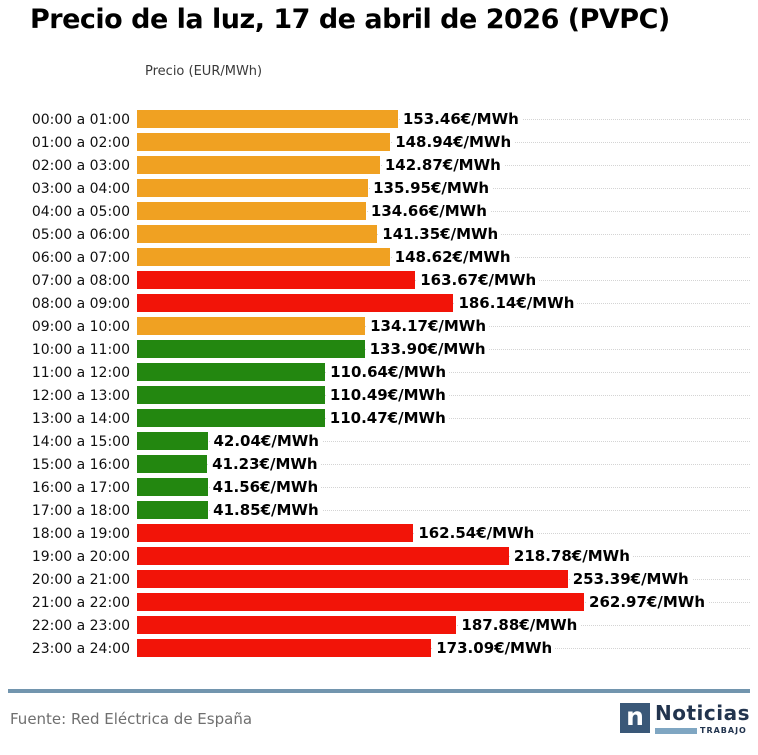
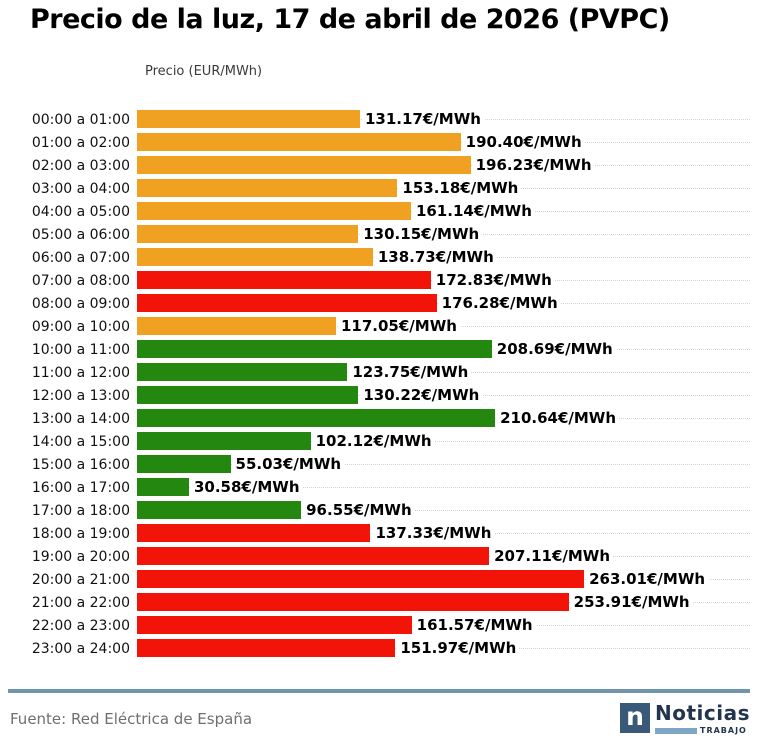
00:00 a 01:00: 153.46 -> 131.17
01:00 a 02:00: 148.94 -> 190.40
02:00 a 03:00: 142.87 -> 196.23
03:00 a 04:00: 135.95 -> 153.18
04:00 a 05:00: 134.66 -> 161.14
05:00 a 06:00: 141.35 -> 130.15
06:00 a 07:00: 148.62 -> 138.73
07:00 a 08:00: 163.67 -> 172.83
08:00 a 09:00: 186.14 -> 176.28
09:00 a 10:00: 134.17 -> 117.05
10:00 a 11:00: 133.90 -> 208.69
11:00 a 12:00: 110.64 -> 123.75
12:00 a 13:00: 110.49 -> 130.22
13:00 a 14:00: 110.47 -> 210.64
14:00 a 15:00: 42.04 -> 102.12
15:00 a 16:00: 41.23 -> 55.03
16:00 a 17:00: 41.56 -> 30.58
17:00 a 18:00: 41.85 -> 96.55
18:00 a 19:00: 162.54 -> 137.33
19:00 a 20:00: 218.78 -> 207.11
20:00 a 21:00: 253.39 -> 263.01
21:00 a 22:00: 262.97 -> 253.91
22:00 a 23:00: 187.88 -> 161.57
23:00 a 24:00: 173.09 -> 151.97
